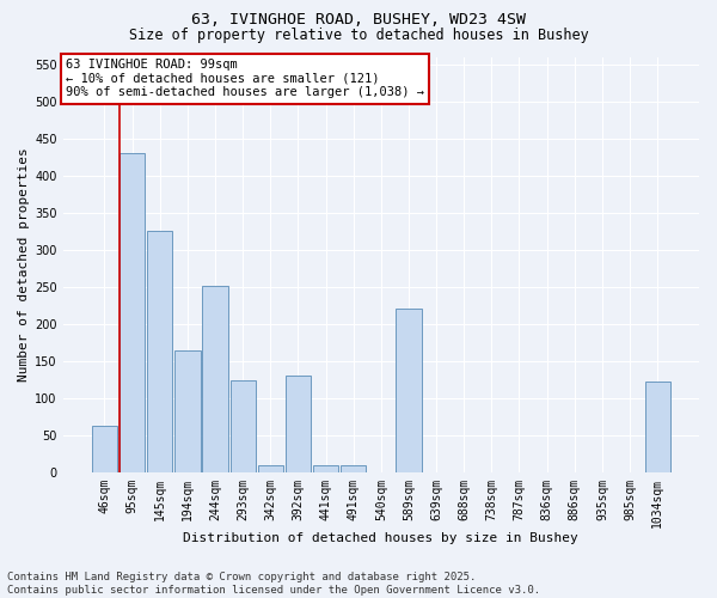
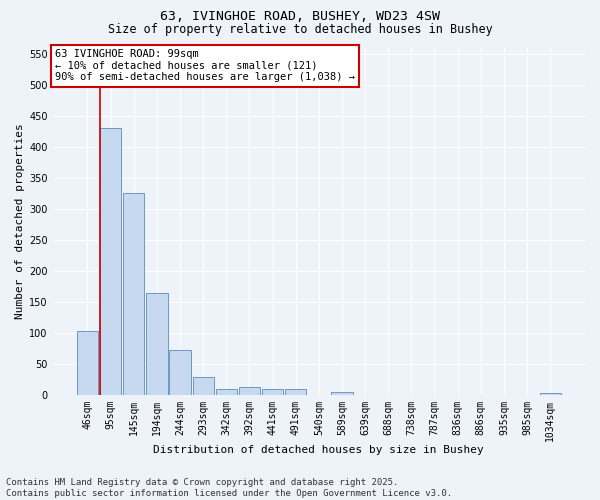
46sqm: 62 -> 103
244sqm: 252 -> 73
293sqm: 124 -> 28
392sqm: 130 -> 13
589sqm: 220 -> 5
1034sqm: 122 -> 3
